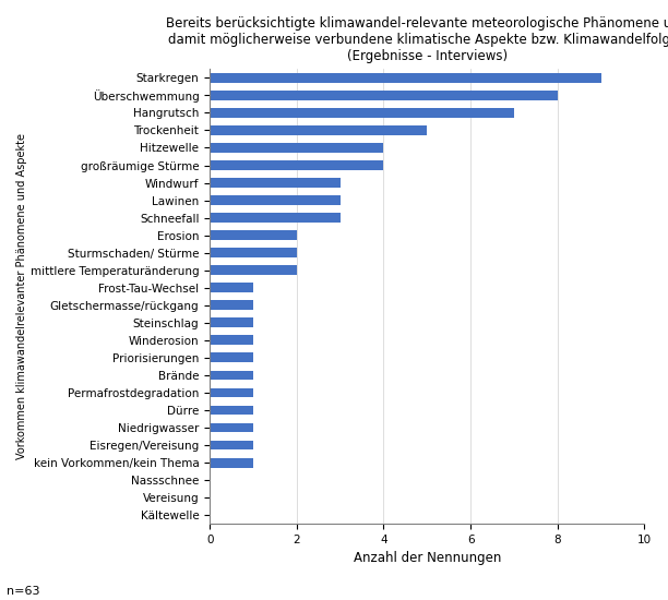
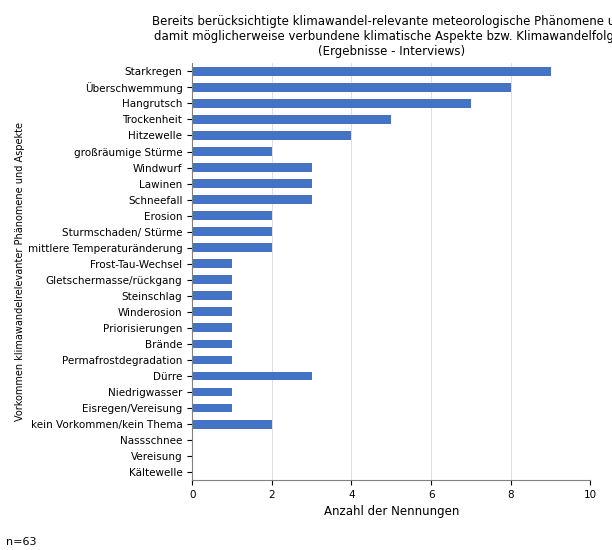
großräumige Stürme: 4 -> 2
Dürre: 1 -> 3
kein Vorkommen/kein Thema: 1 -> 2
